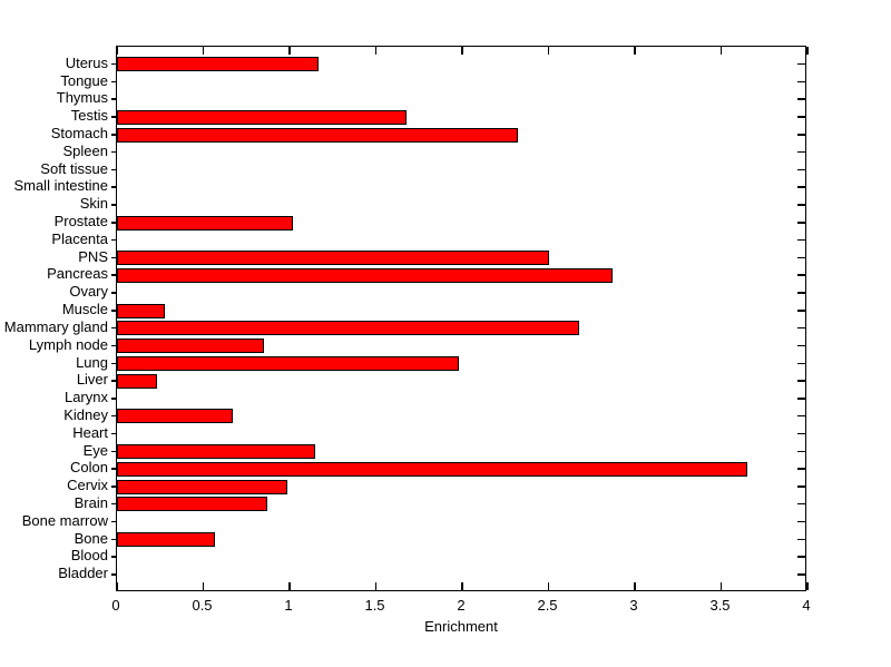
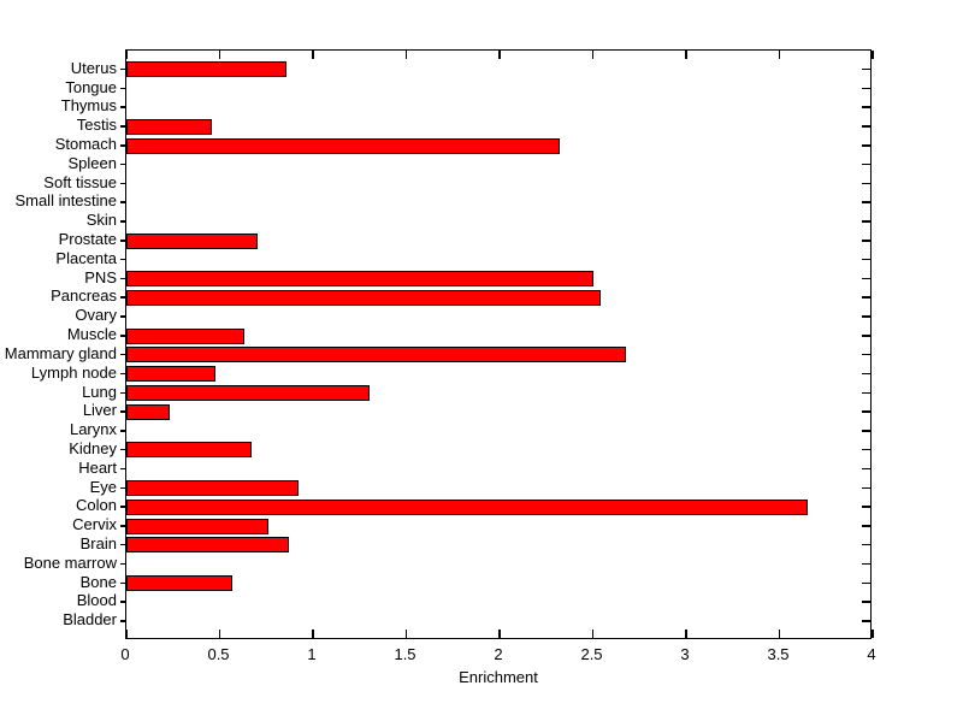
Uterus: 1.17 -> 0.86
Testis: 1.68 -> 0.46
Prostate: 1.02 -> 0.70
Pancreas: 2.87 -> 2.54
Muscle: 0.28 -> 0.63
Lymph node: 0.85 -> 0.48
Lung: 1.98 -> 1.30
Eye: 1.15 -> 0.92
Cervix: 0.99 -> 0.76
